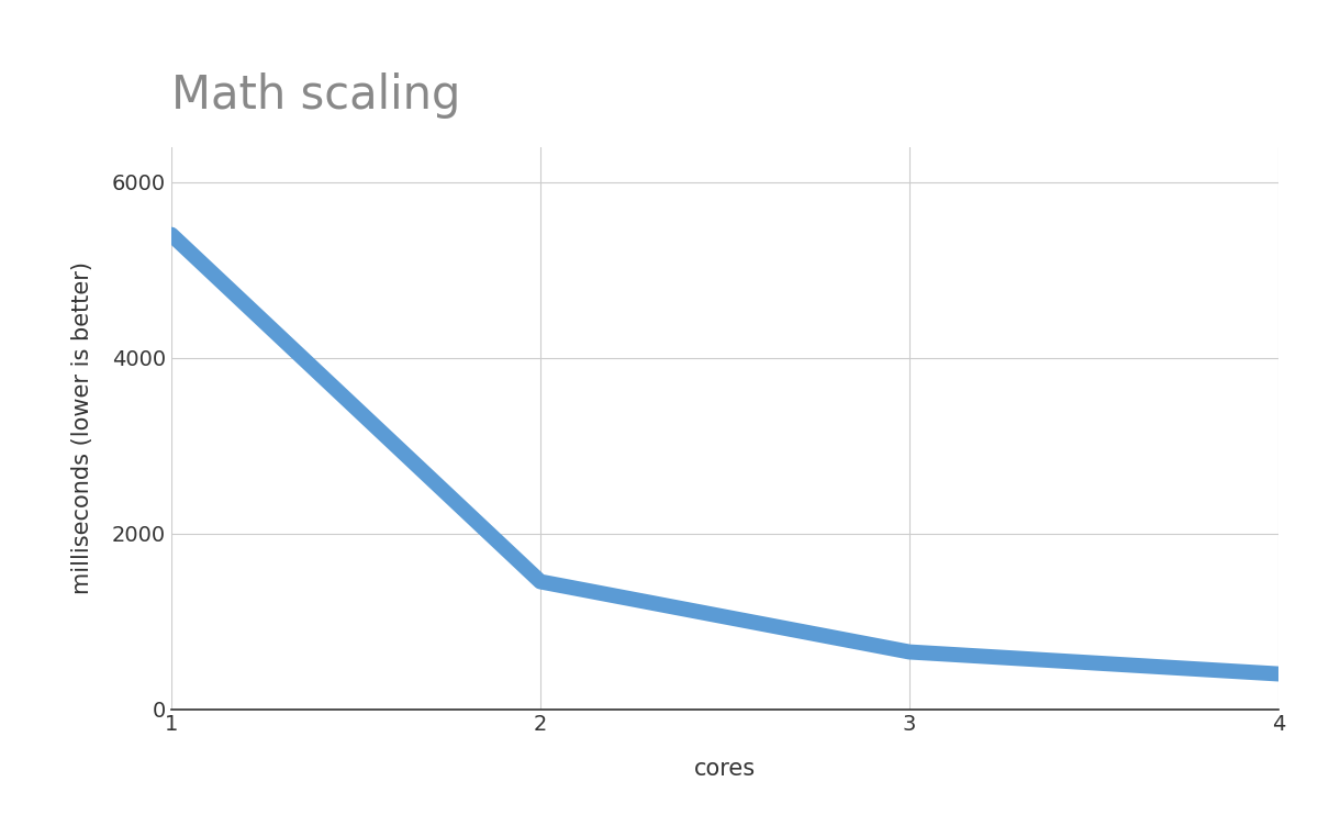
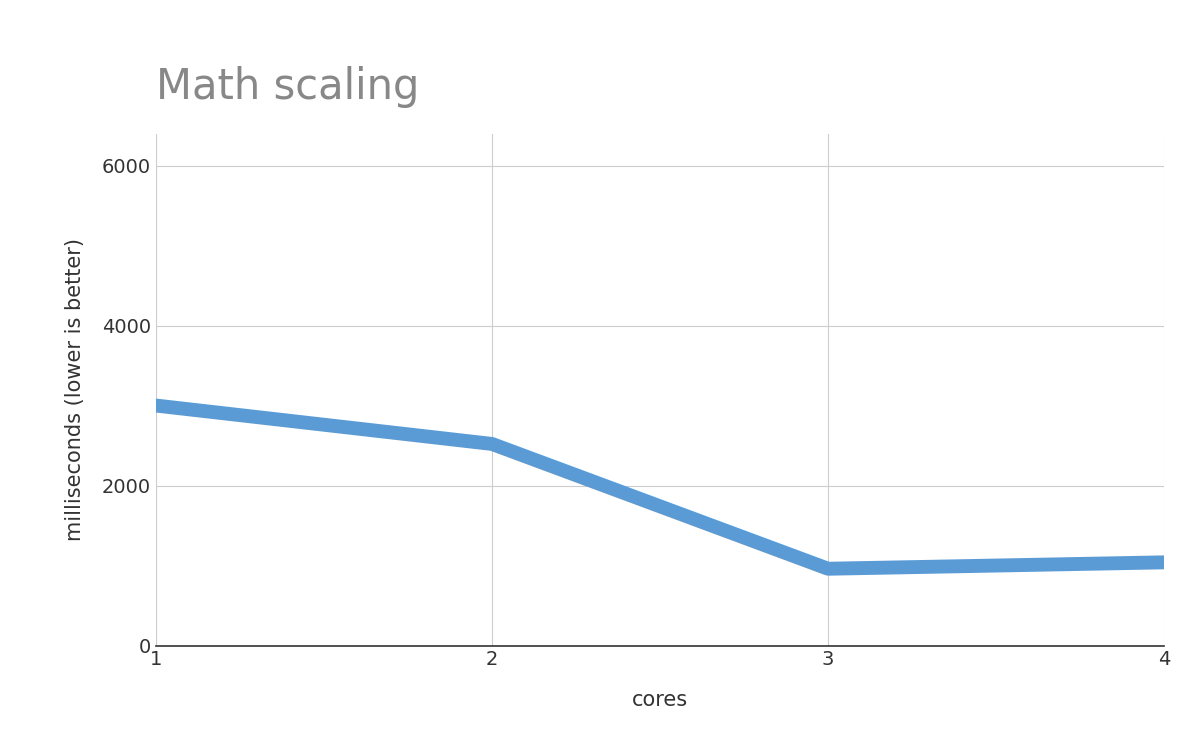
1: 5400 -> 3000
2: 1450 -> 2520
3: 650 -> 960
4: 400 -> 1040
